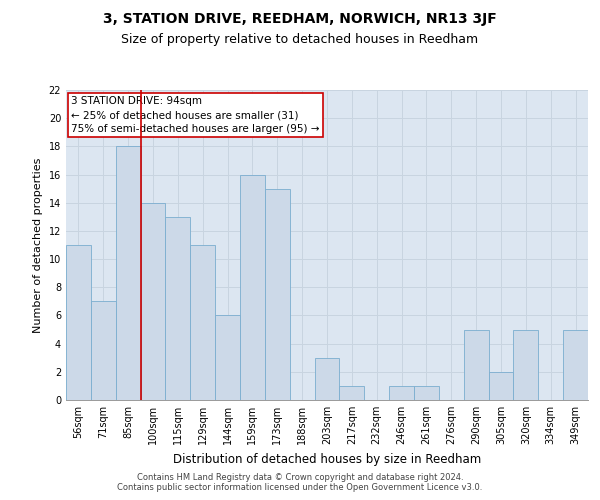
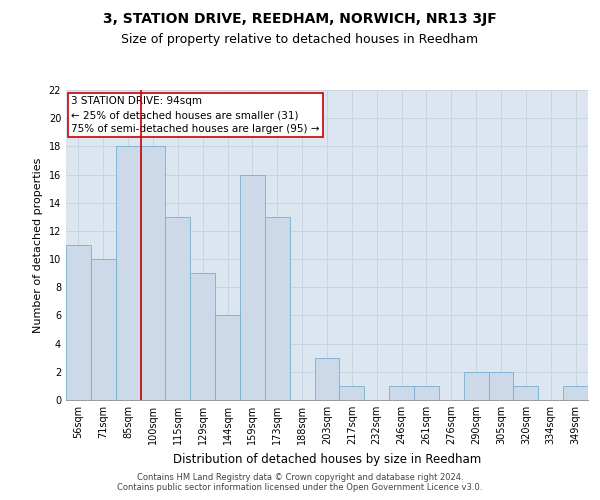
71sqm: 7 -> 10
100sqm: 14 -> 18
129sqm: 11 -> 9
173sqm: 15 -> 13
290sqm: 5 -> 2
320sqm: 5 -> 1
349sqm: 5 -> 1
